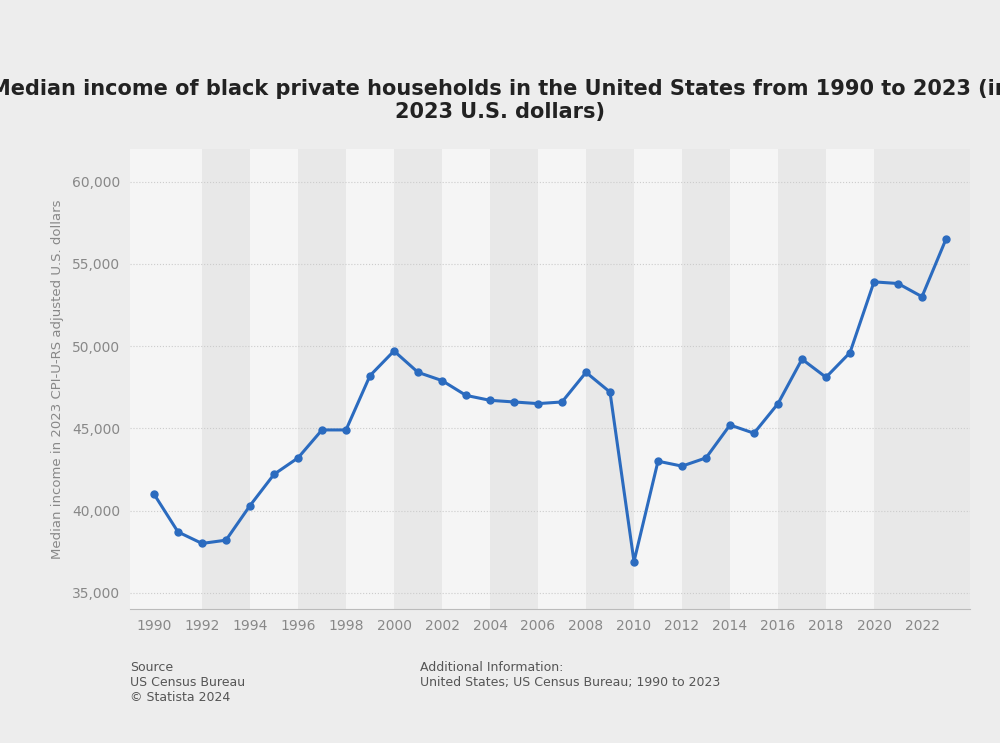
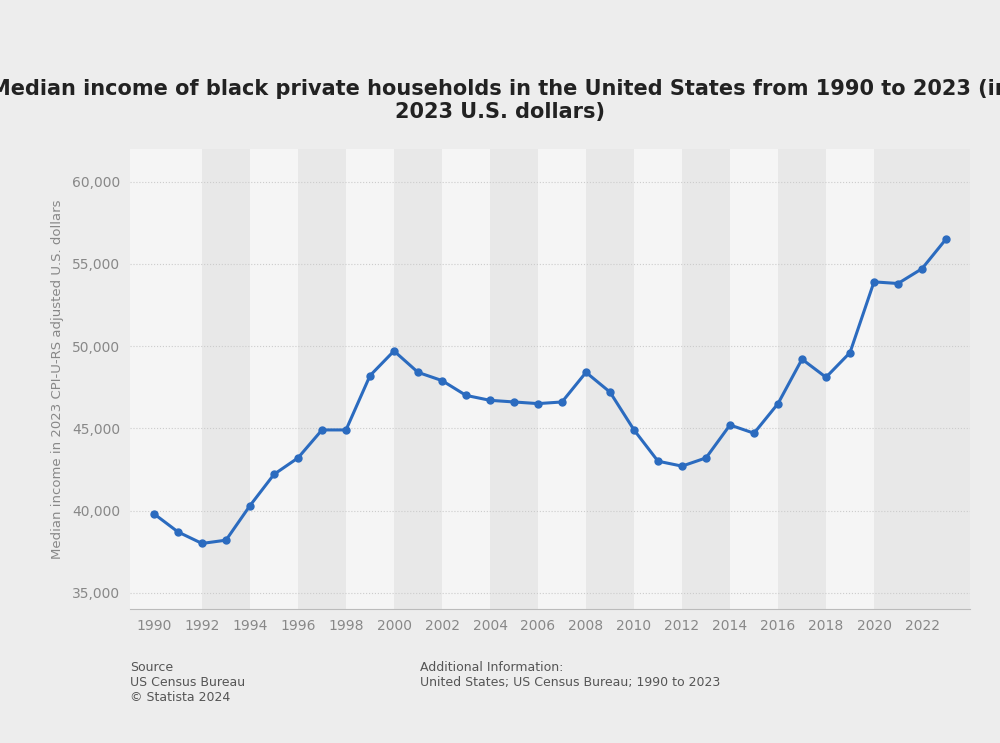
1990: 41,000 -> 39,800
2010: 36,900 -> 44,900
2022: 53,000 -> 54,700
